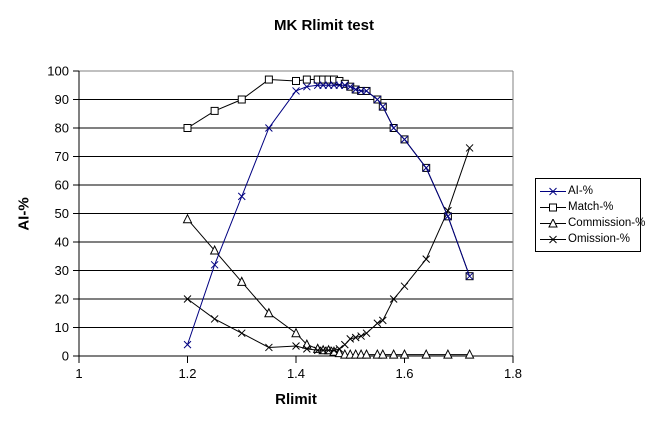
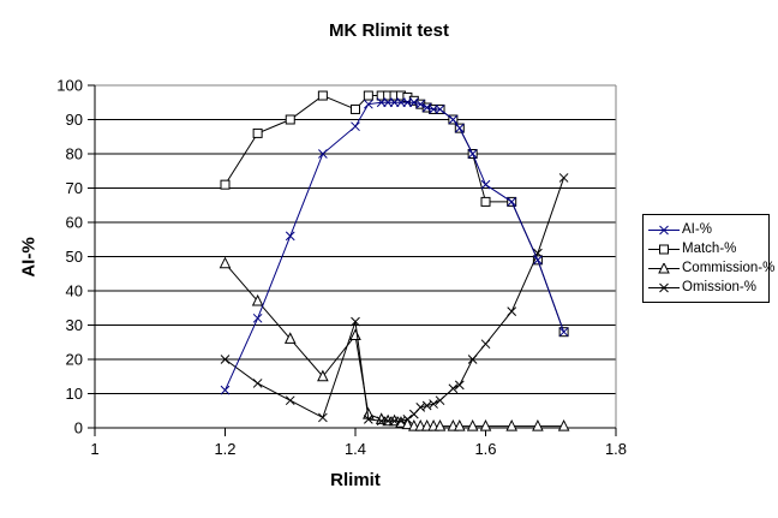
AI-%/1.2: 4 -> 11
Match-%/1.2: 80 -> 71
AI-%/1.4: 93 -> 88
Match-%/1.4: 96 -> 93
Commission-%/1.4: 8 -> 27
Omission-%/1.4: 4 -> 31
AI-%/1.6: 76 -> 71
Match-%/1.6: 76 -> 66
